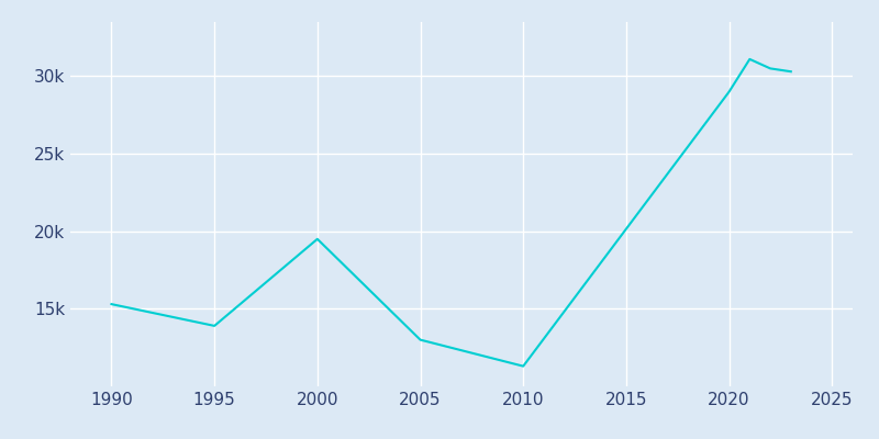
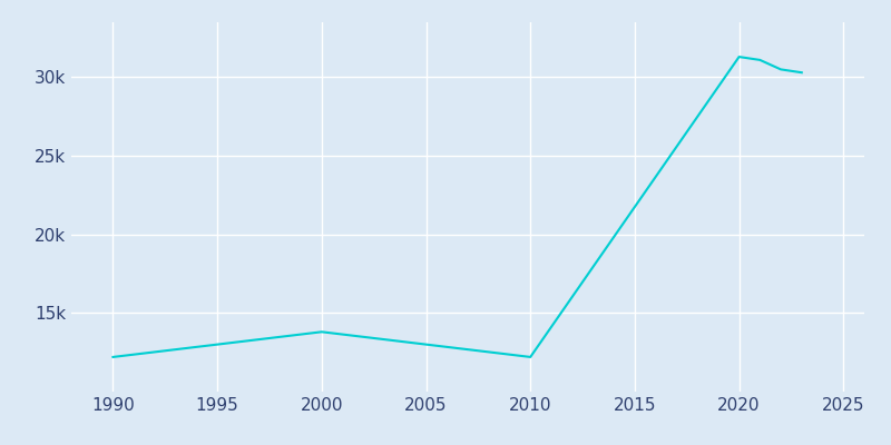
1990: 15.3k -> 12.2k
1995: 13.9k -> 13.0k
2000: 19.5k -> 13.8k
2010: 11.3k -> 12.2k
2020: 29.0k -> 31.3k
